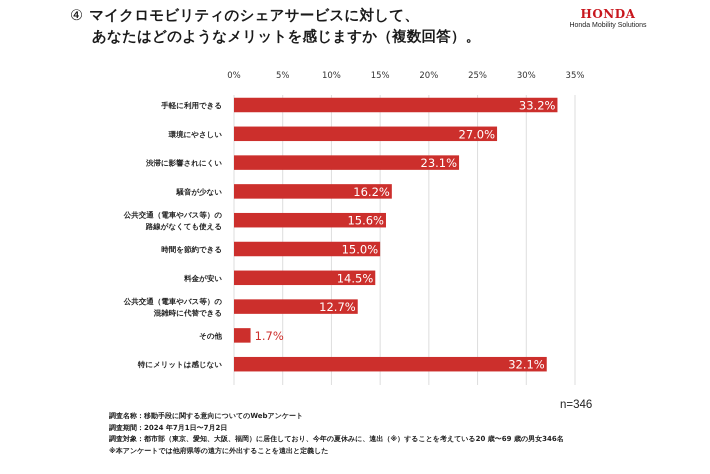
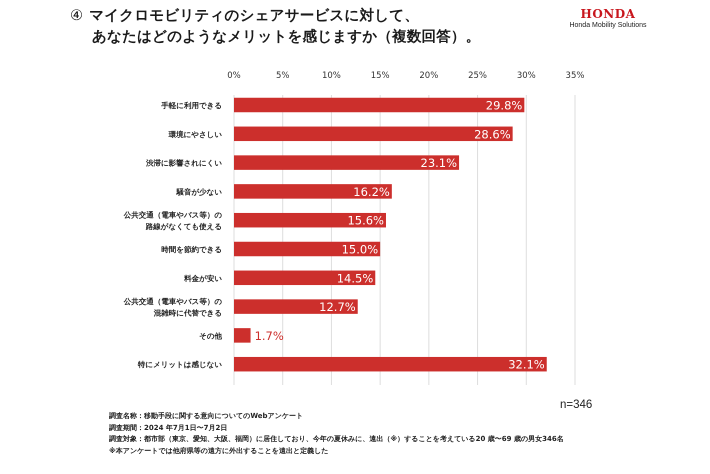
手軽に利用できる: 33.2% -> 29.8%
環境にやさしい: 27.0% -> 28.6%
